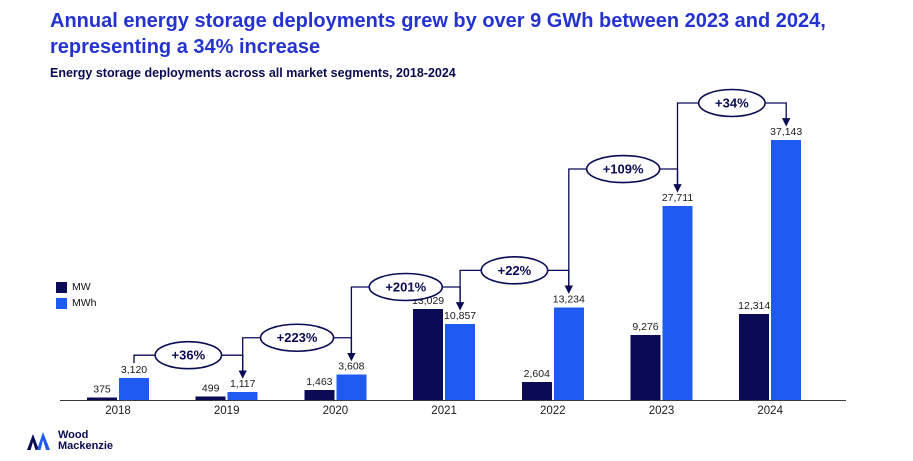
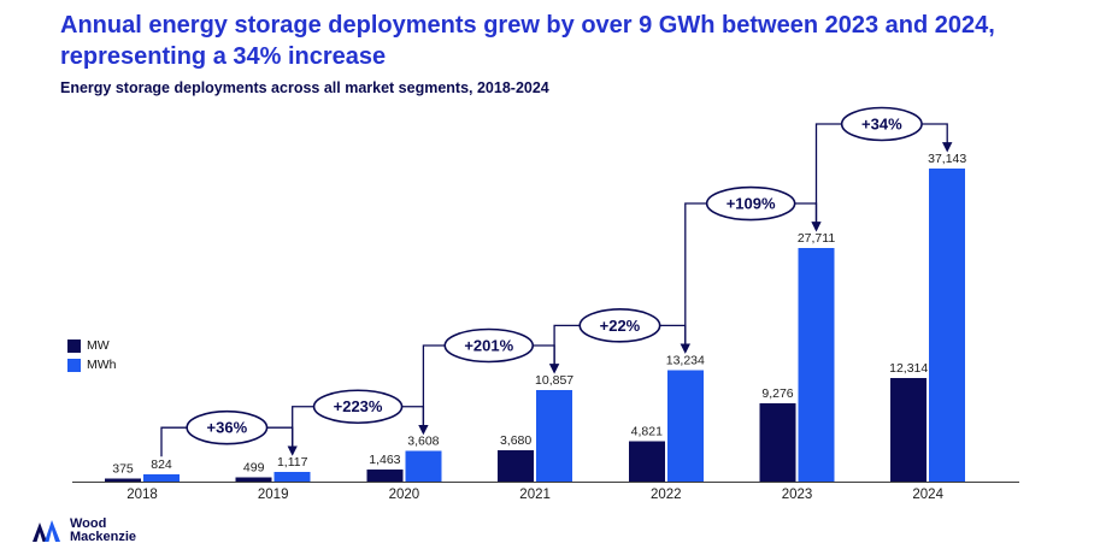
MWh/2018: 3,120 -> 824
MW/2021: 13,029 -> 3,680
MW/2022: 2,604 -> 4,821
